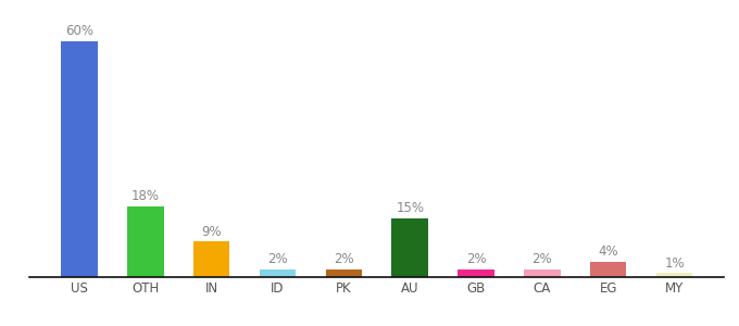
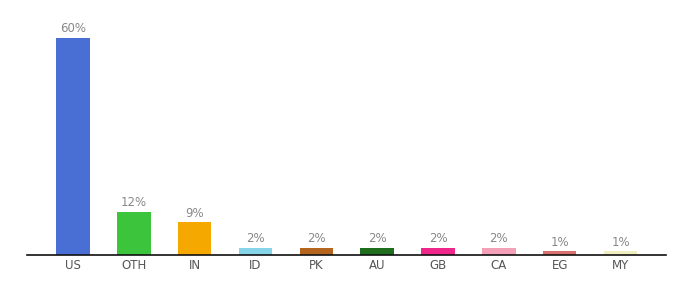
OTH: 18% -> 12%
AU: 15% -> 2%
EG: 4% -> 1%
